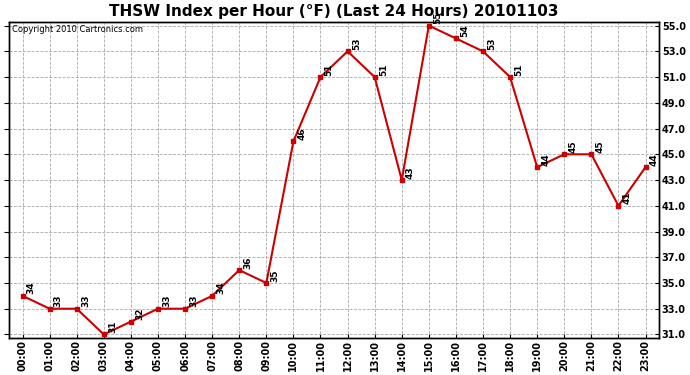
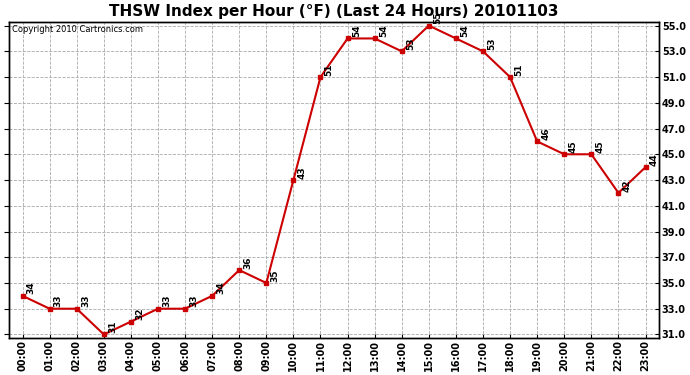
10:00: 46 -> 43
12:00: 53 -> 54
13:00: 51 -> 54
14:00: 43 -> 53
19:00: 44 -> 46
22:00: 41 -> 42
